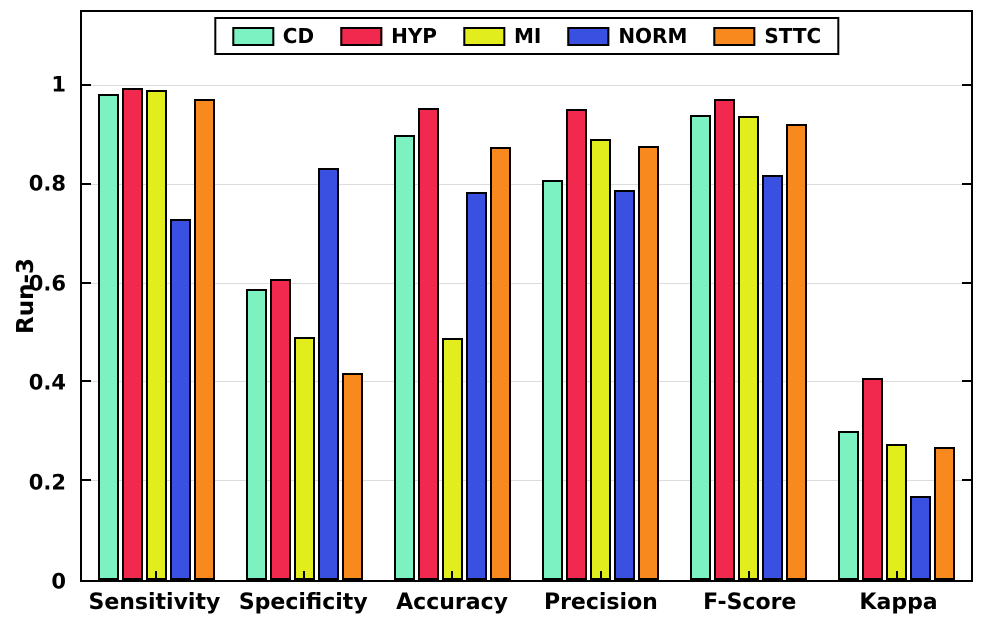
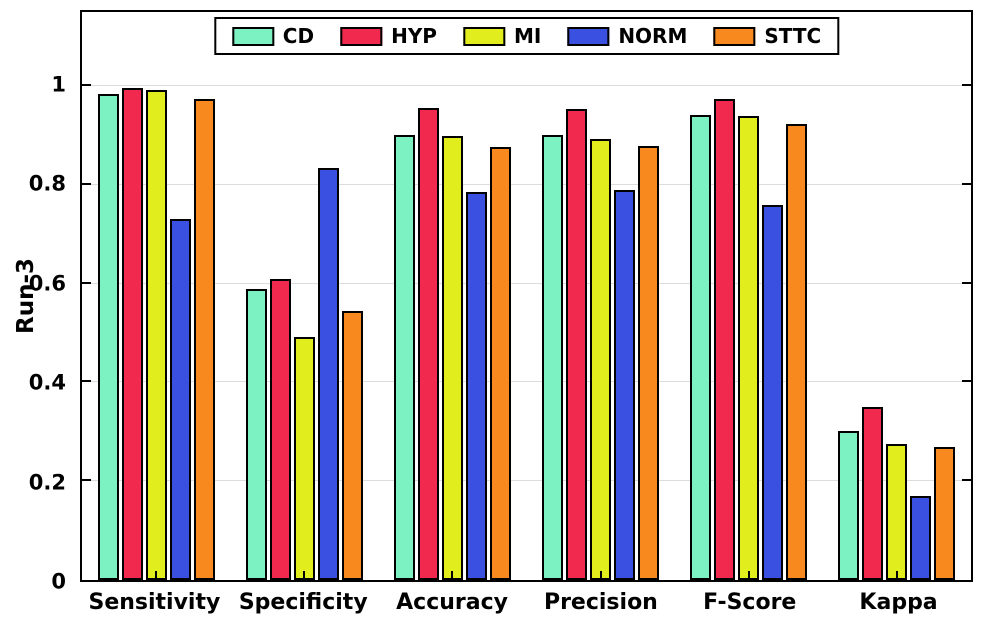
STTC/Specificity: 0.42 -> 0.54
MI/Accuracy: 0.49 -> 0.90
CD/Precision: 0.81 -> 0.90
NORM/F-Score: 0.82 -> 0.76
HYP/Kappa: 0.41 -> 0.35
